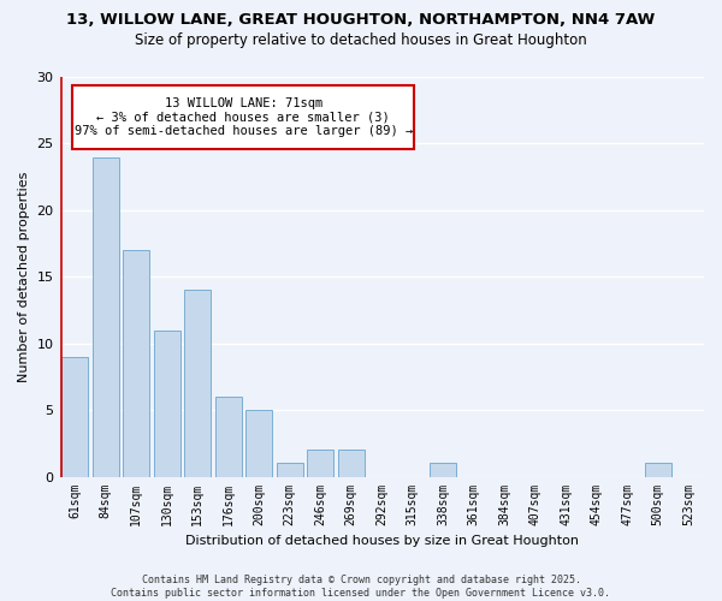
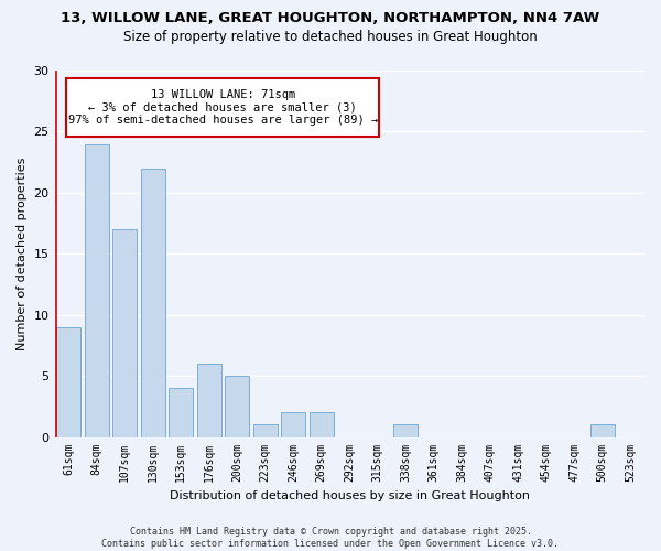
130sqm: 11 -> 22
153sqm: 14 -> 4
